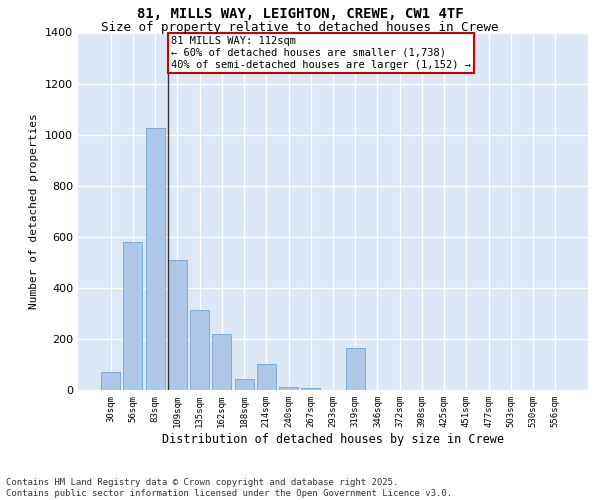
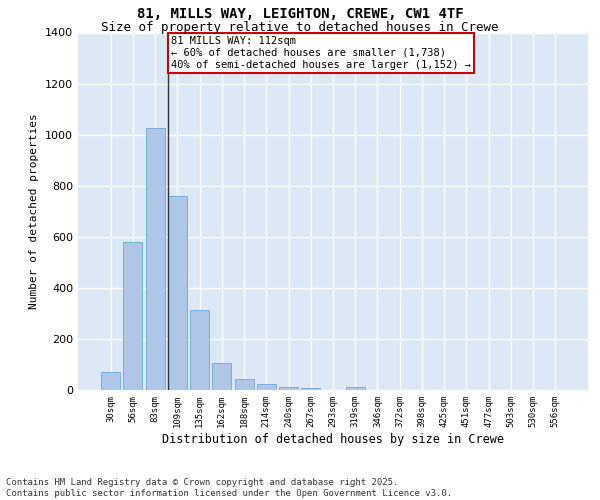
109sqm: 510 -> 760
162sqm: 220 -> 105
214sqm: 100 -> 25
319sqm: 165 -> 12
